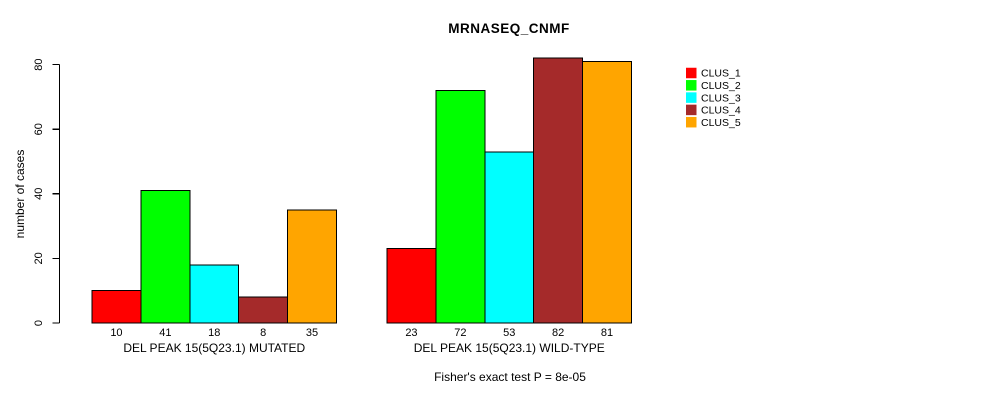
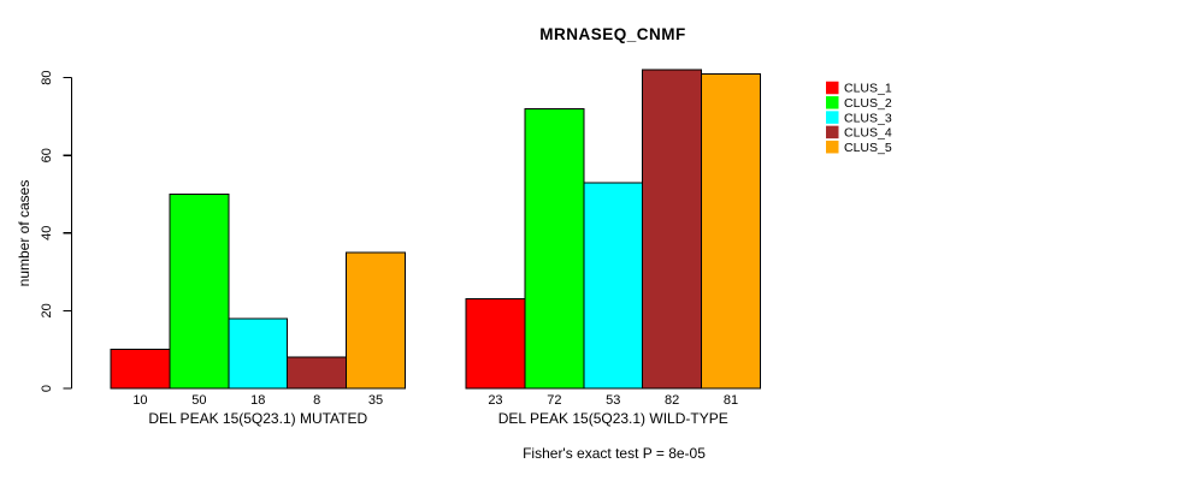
CLUS_2/DEL PEAK 15(5Q23.1) MUTATED: 41 -> 50
